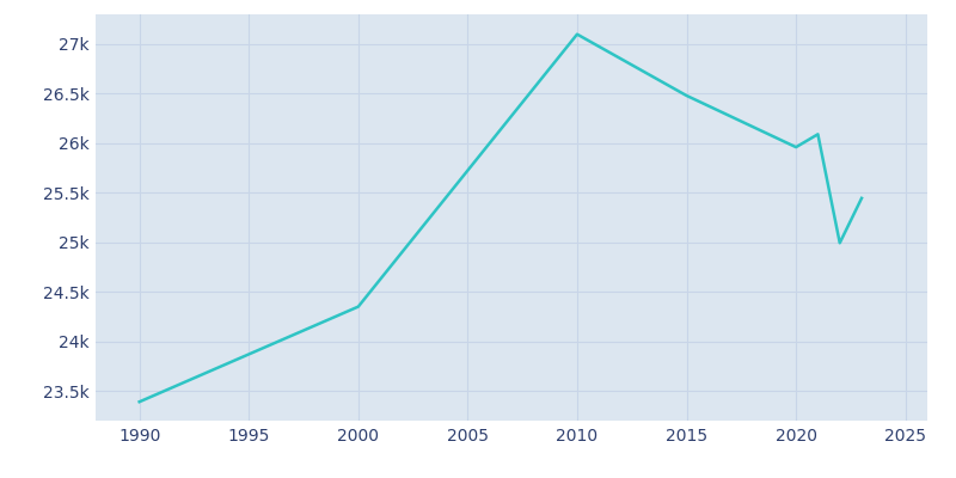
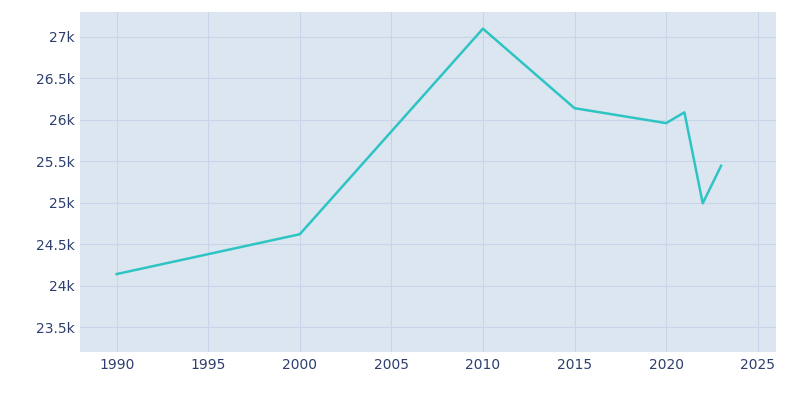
1990: 23.39k -> 24.14k
2000: 24.35k -> 24.62k
2015: 26.48k -> 26.14k
